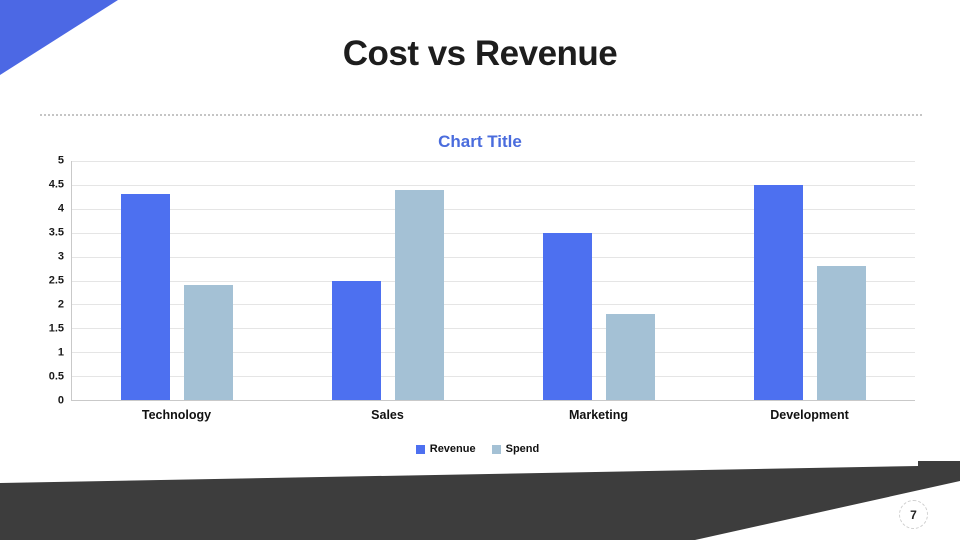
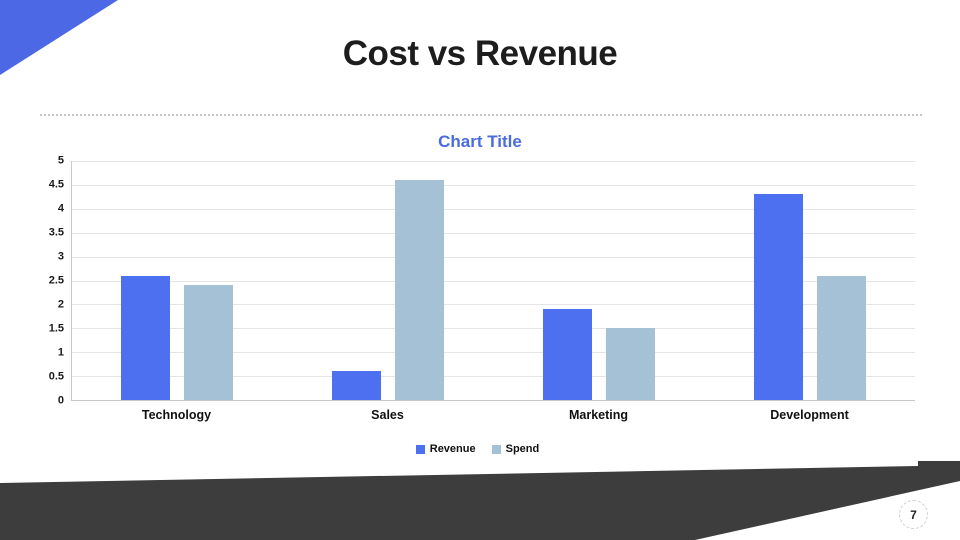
Revenue/Technology: 4.3 -> 2.6
Revenue/Sales: 2.5 -> 0.6
Spend/Sales: 4.4 -> 4.6
Revenue/Marketing: 3.5 -> 1.9
Spend/Marketing: 1.8 -> 1.5
Revenue/Development: 4.5 -> 4.3
Spend/Development: 2.8 -> 2.6
